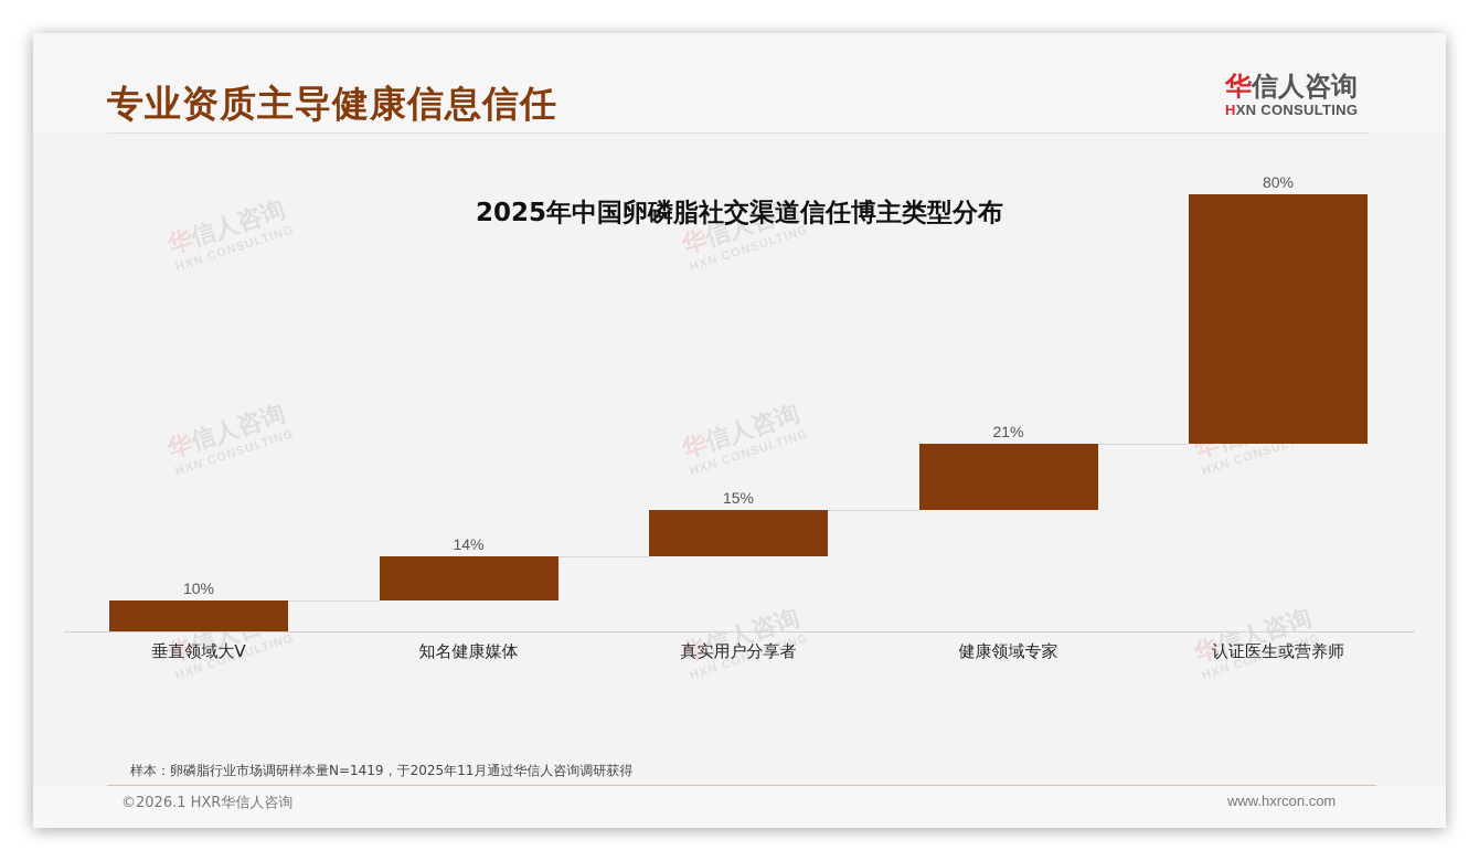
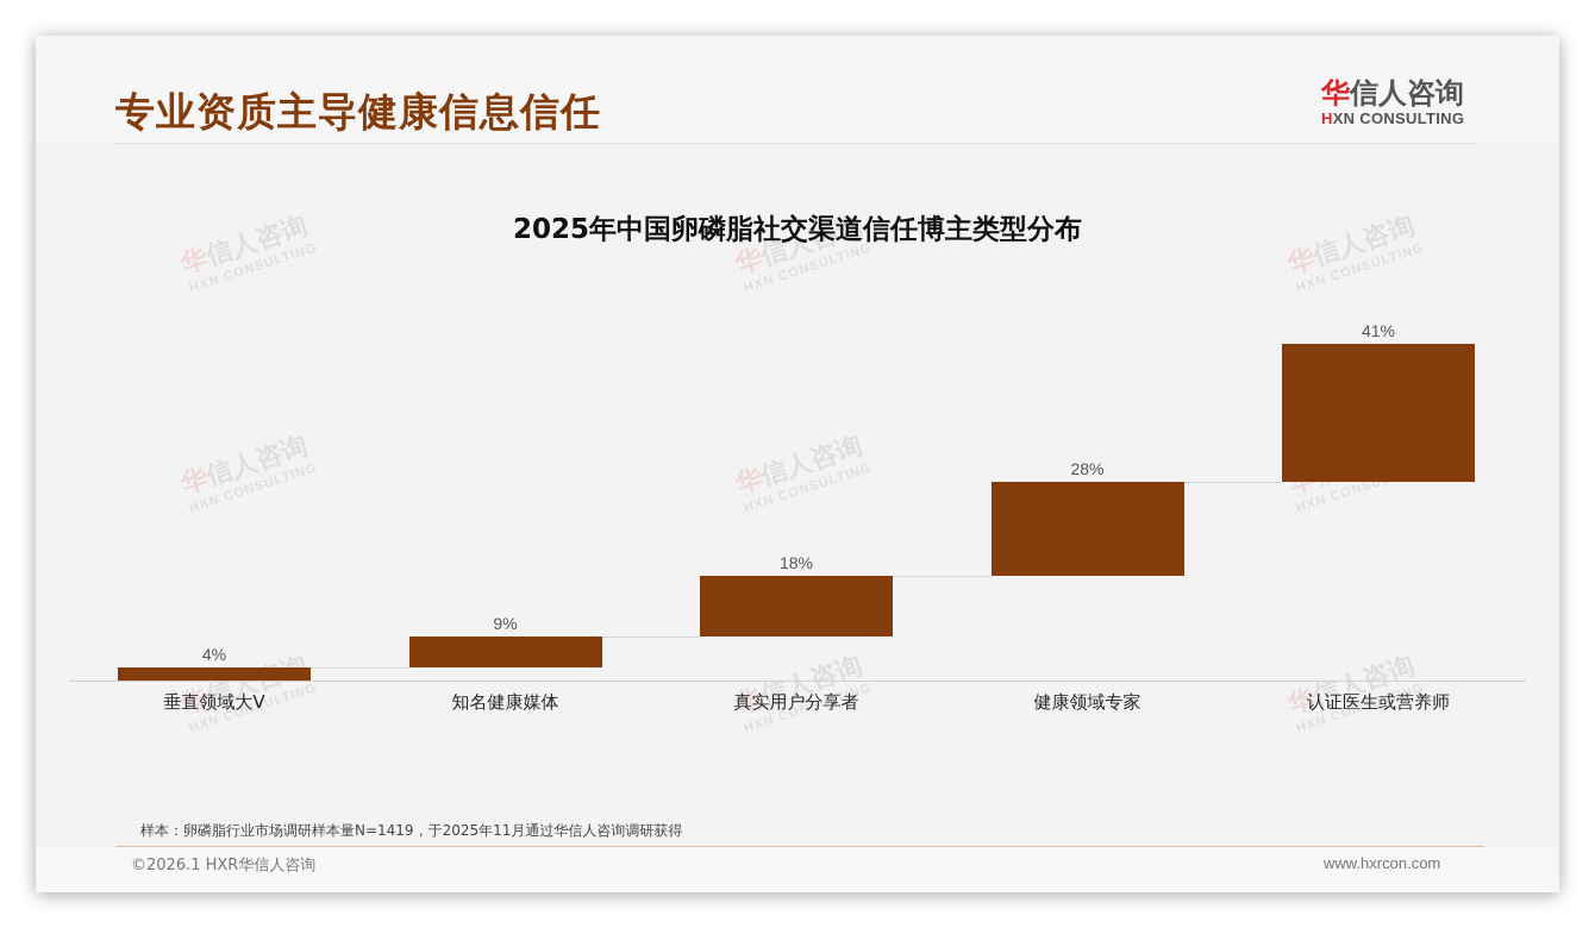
垂直领域大V: 10% -> 4%
知名健康媒体: 14% -> 9%
真实用户分享者: 15% -> 18%
健康领域专家: 21% -> 28%
认证医生或营养师: 80% -> 41%
